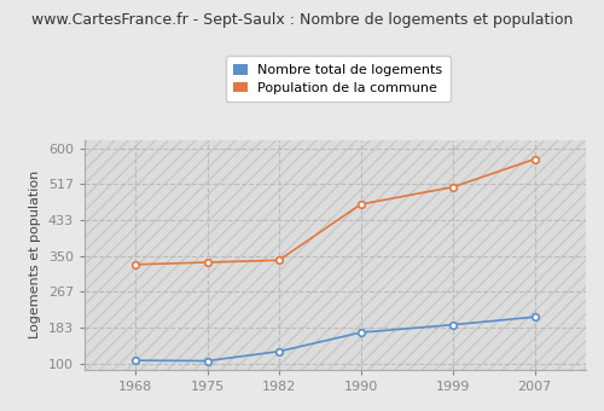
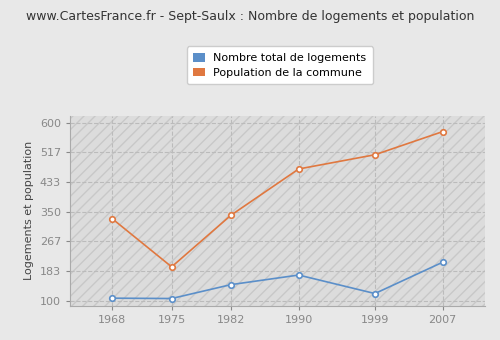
Population de la commune/1975: 335 -> 195
Nombre total de logements/1982: 128 -> 145
Nombre total de logements/1999: 190 -> 120
